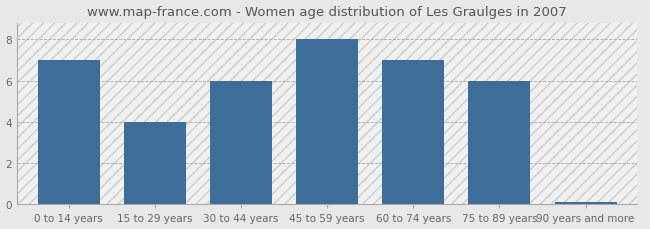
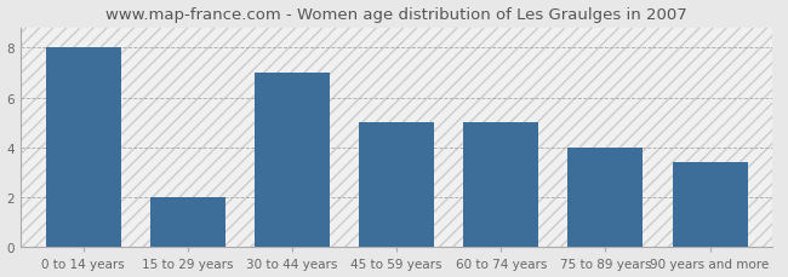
0 to 14 years: 7.0 -> 8.0
15 to 29 years: 4.0 -> 2.0
30 to 44 years: 6.0 -> 7.0
45 to 59 years: 8.0 -> 5.0
60 to 74 years: 7.0 -> 5.0
75 to 89 years: 6.0 -> 4.0
90 years and more: 0.1 -> 3.4
